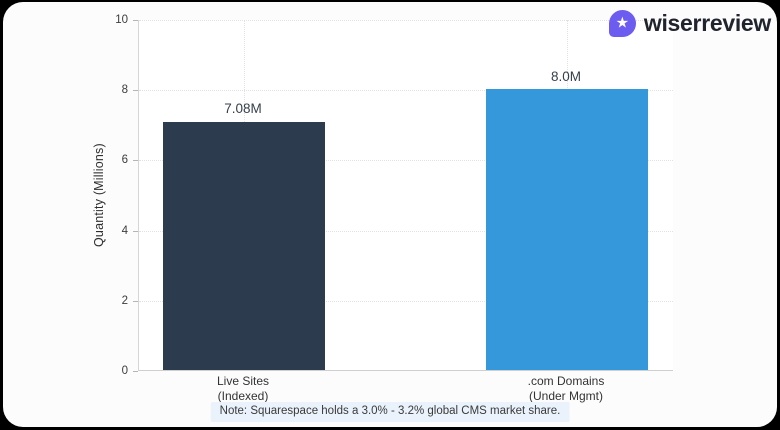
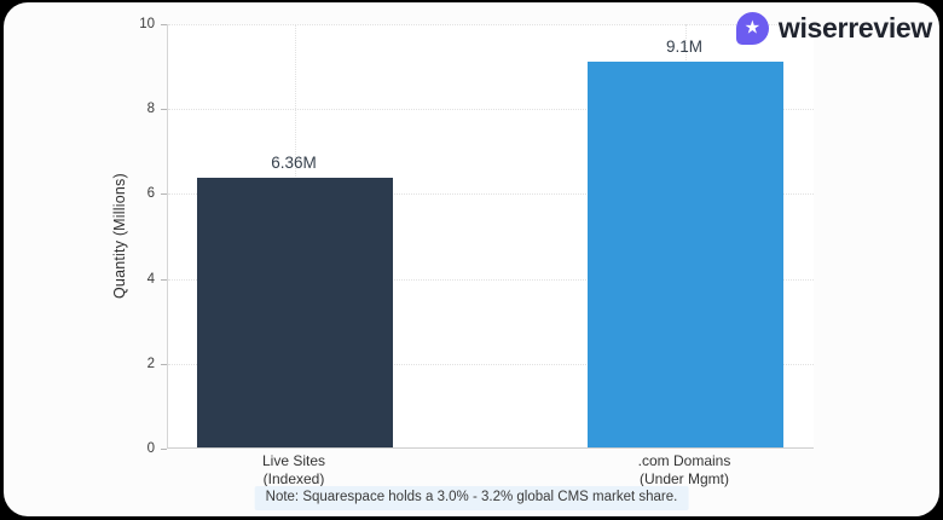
Live Sites (Indexed): 7.08M -> 6.36M
.com Domains (Under Mgmt): 8.0M -> 9.1M
